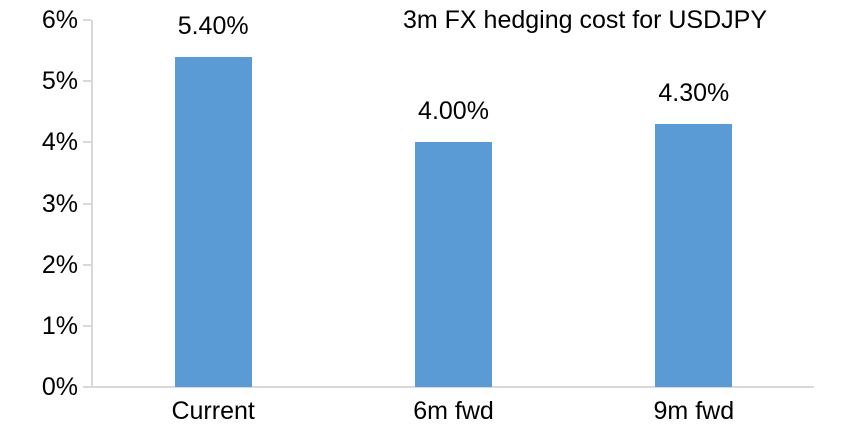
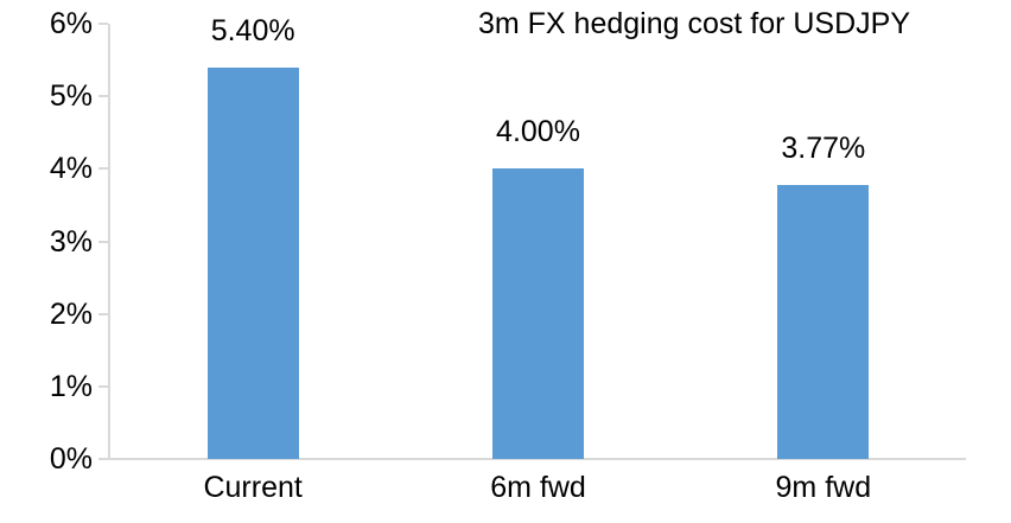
9m fwd: 4.30% -> 3.77%
